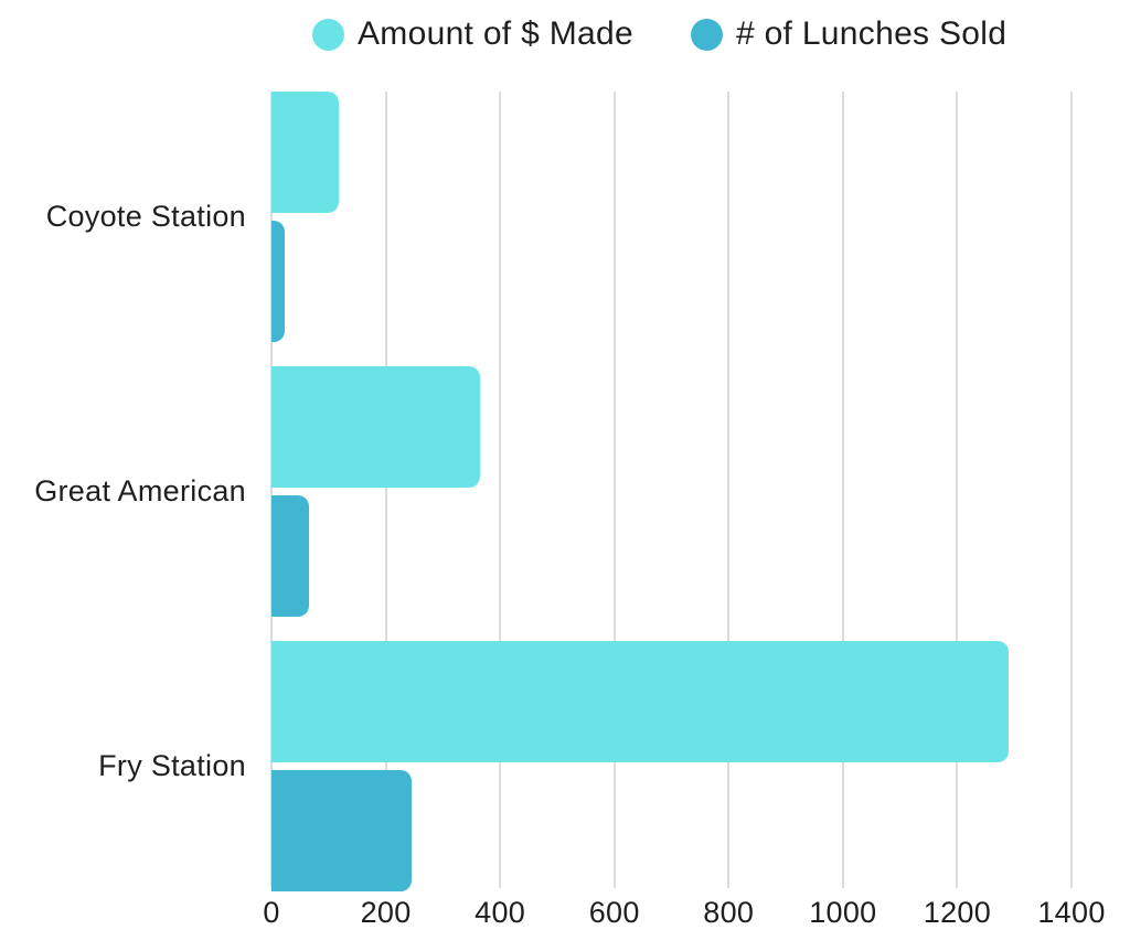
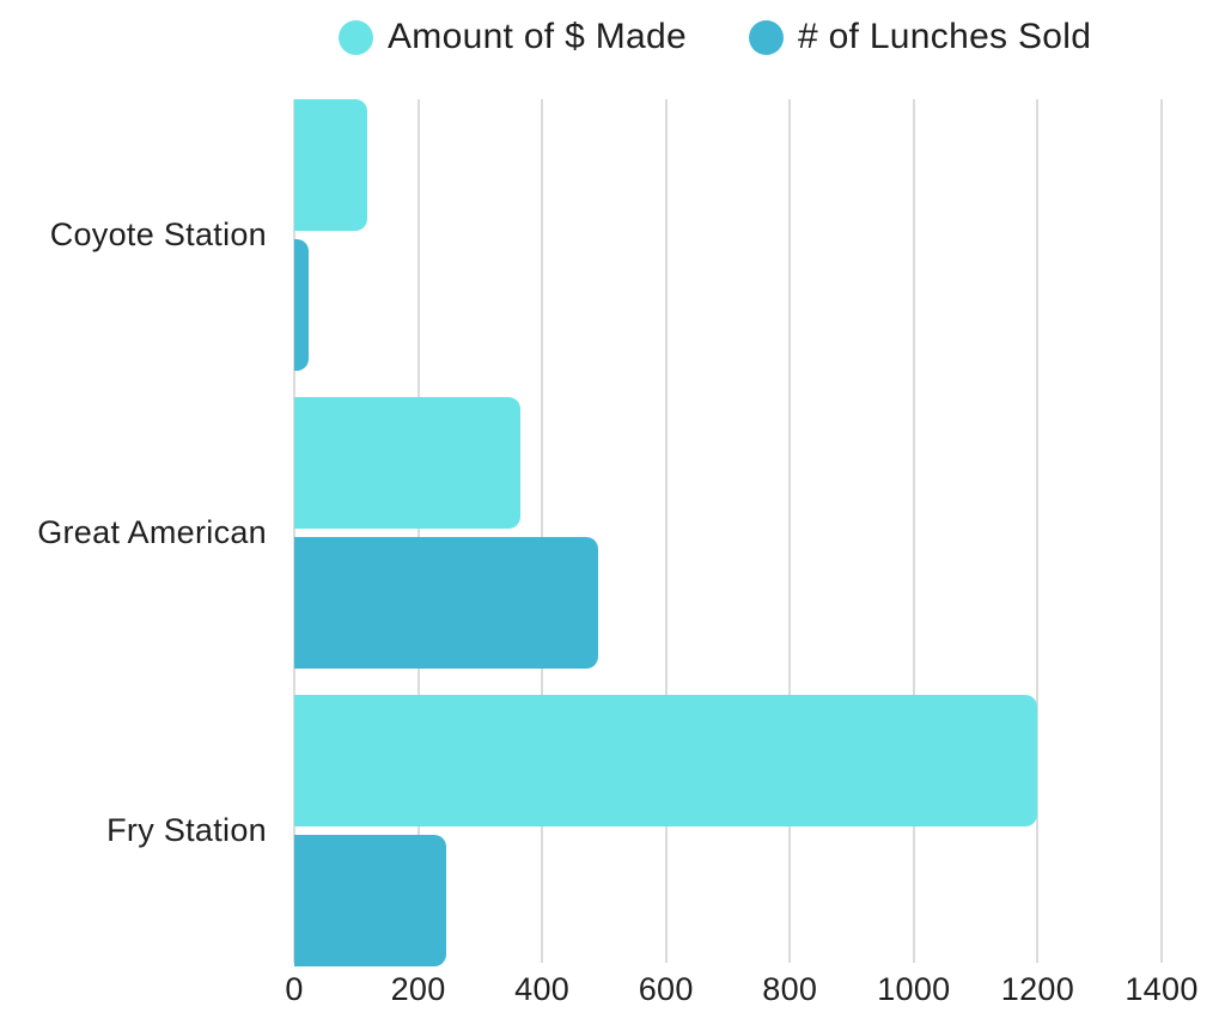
# of Lunches Sold/Great American: 70 -> 490
Amount of $ Made/Fry Station: 1290 -> 1200
